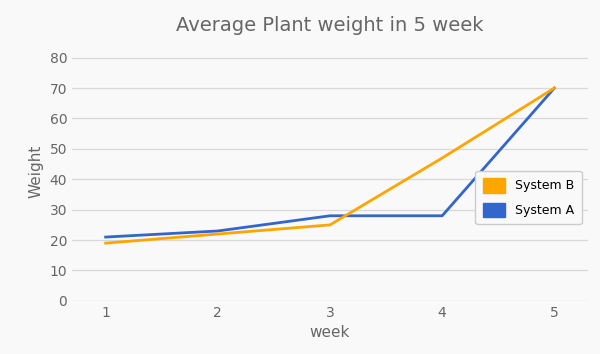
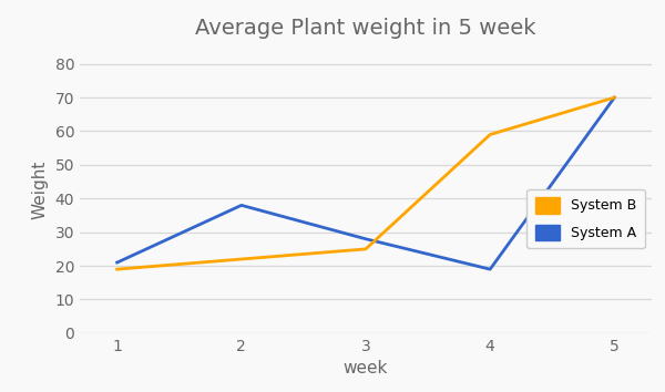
System A/2: 23 -> 38
System B/4: 47 -> 59
System A/4: 28 -> 19
